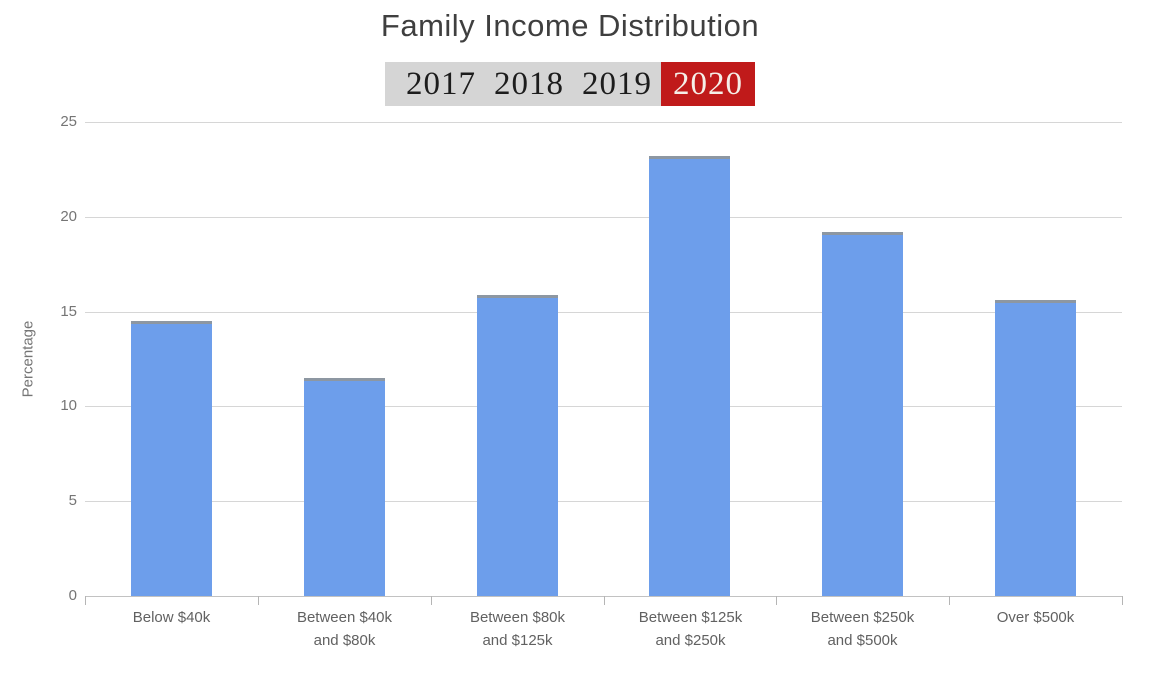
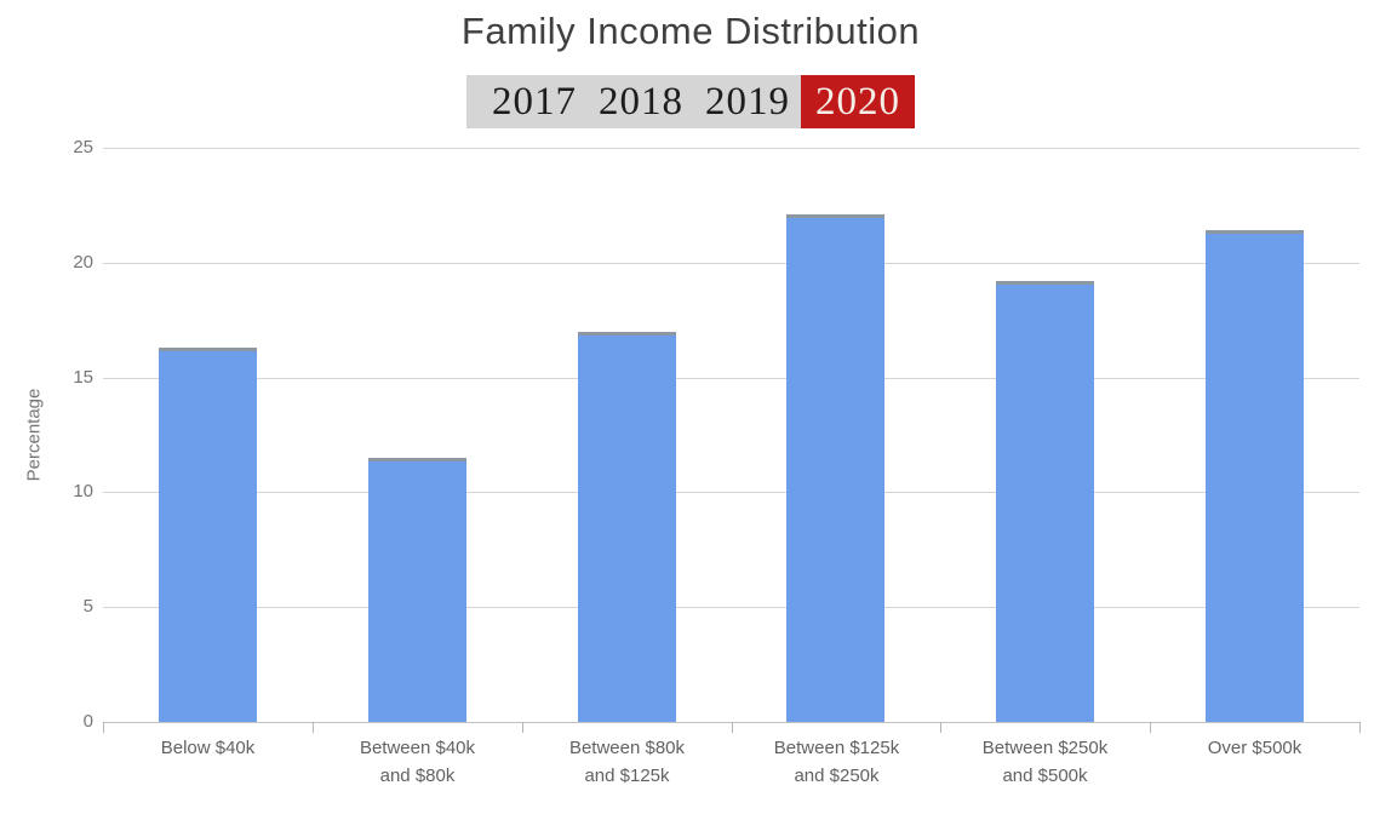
Below $40k: 14.5 -> 16.3
Between $80k and $125k: 15.9 -> 17.0
Between $125k and $250k: 23.2 -> 22.1
Over $500k: 15.6 -> 21.4
